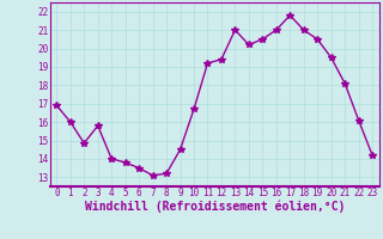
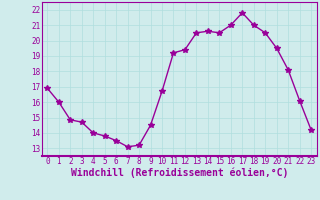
3: 15.8 -> 14.7
13: 21.0 -> 20.5
14: 20.2 -> 20.6
